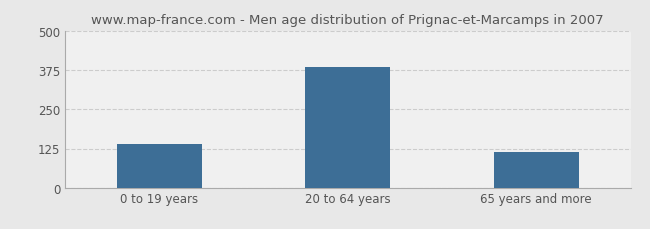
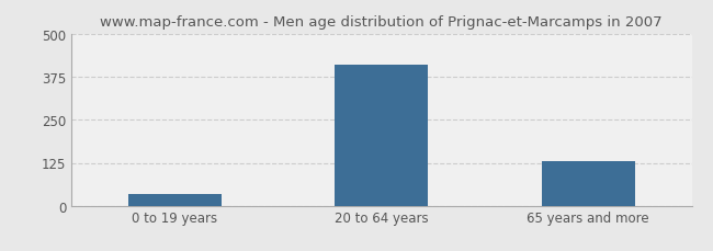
0 to 19 years: 140 -> 35
20 to 64 years: 385 -> 410
65 years and more: 113 -> 130
